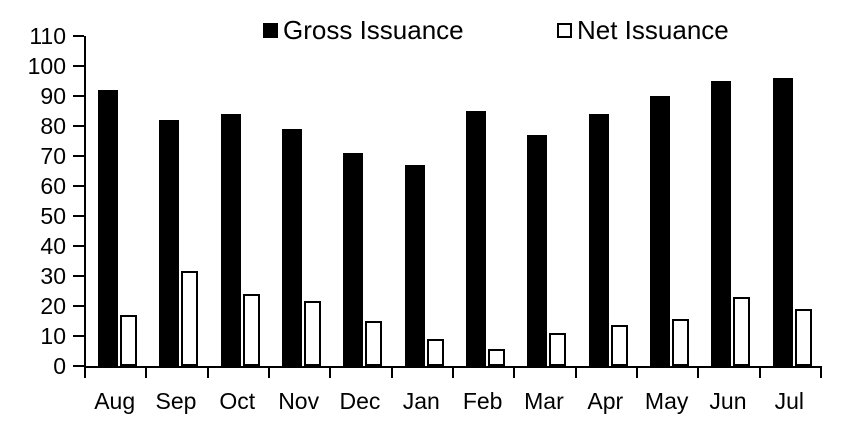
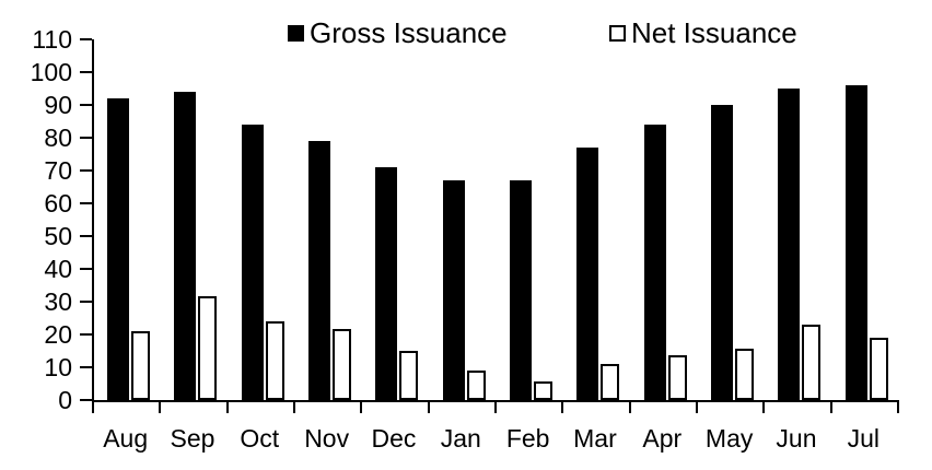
Net Issuance/Aug: 17 -> 21
Gross Issuance/Sep: 82 -> 94
Gross Issuance/Feb: 85 -> 67
